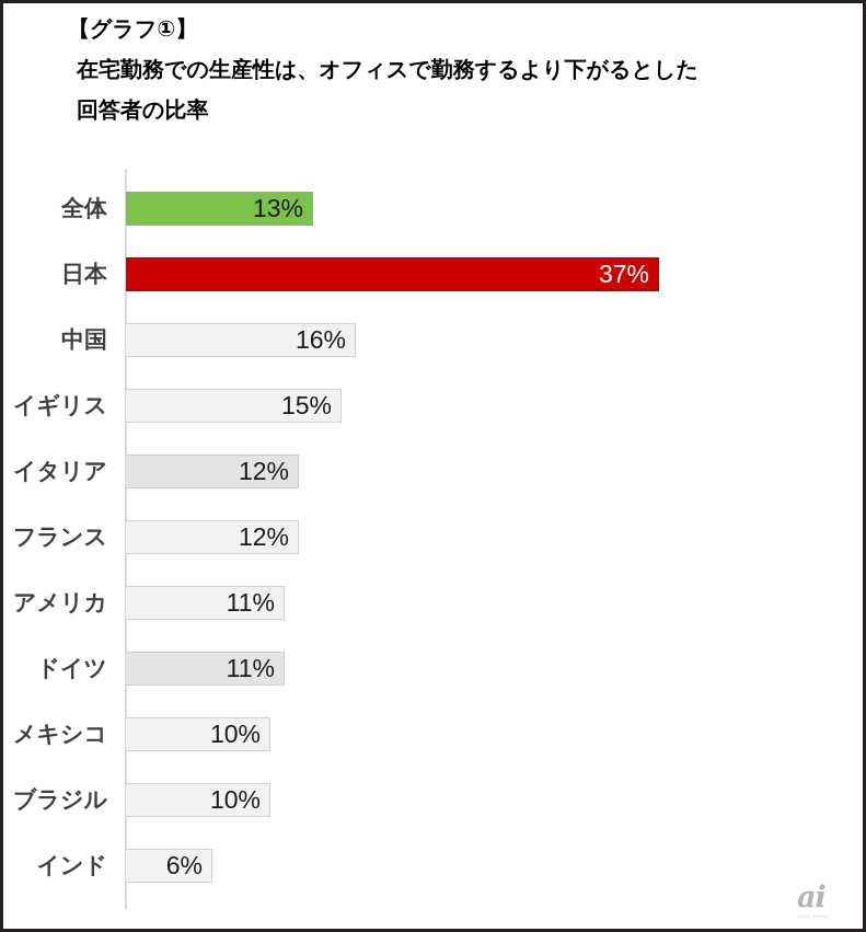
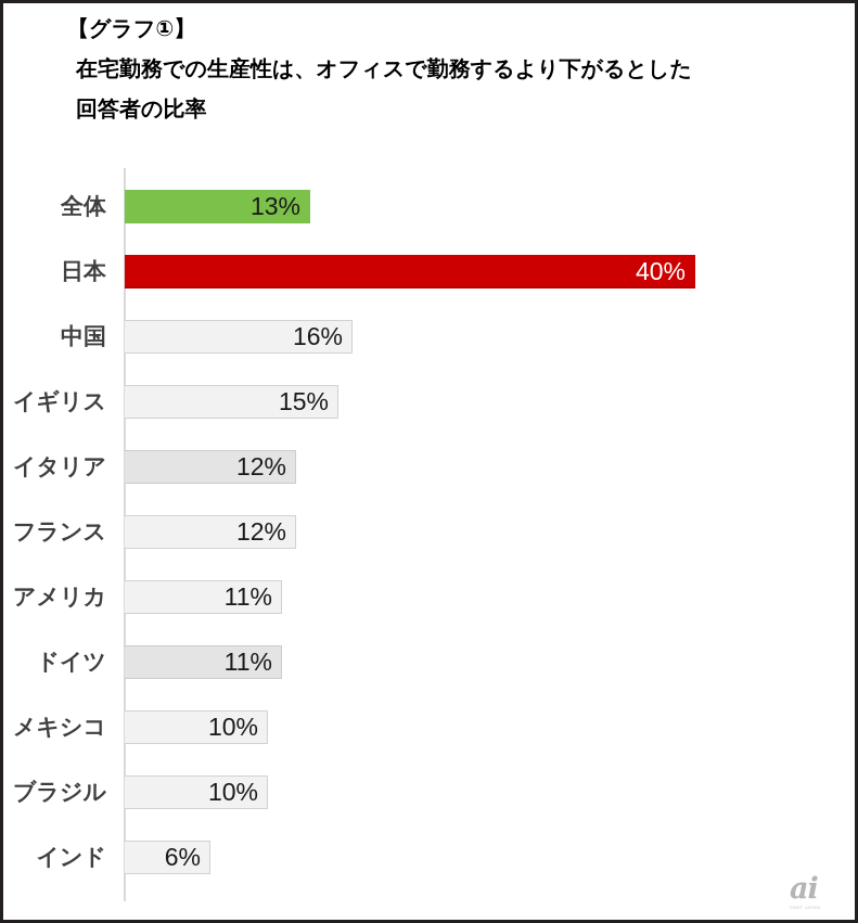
日本: 37% -> 40%
